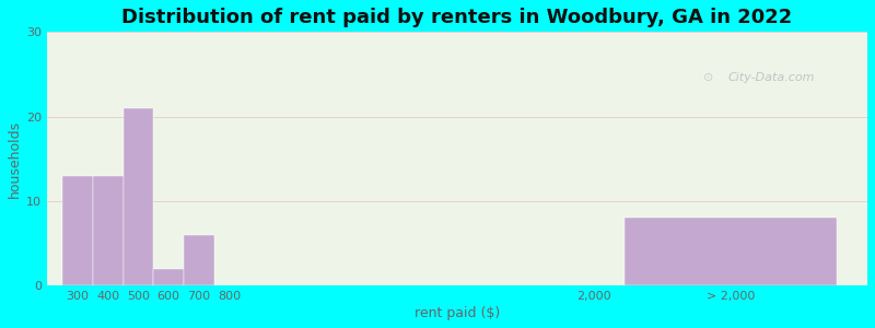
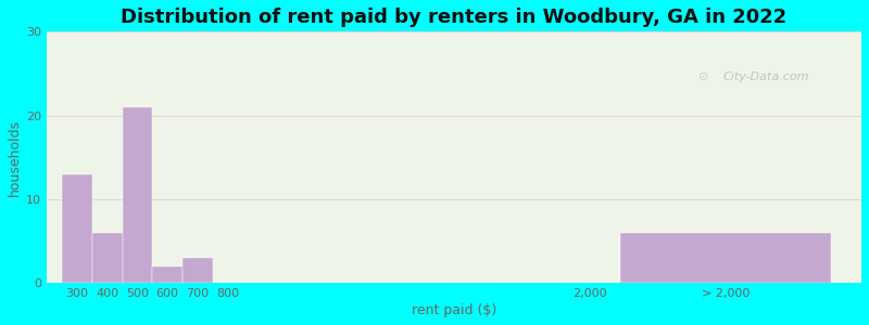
400: 13 -> 6
700: 6 -> 3
> 2,000: 8 -> 6
